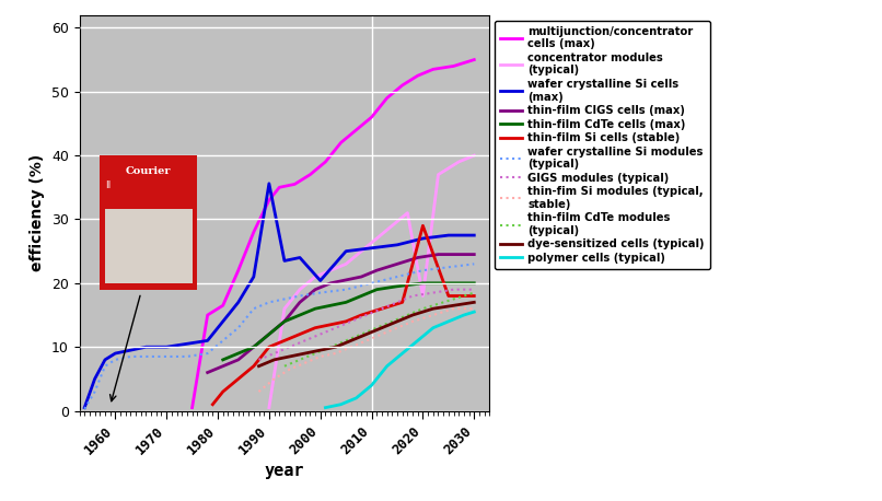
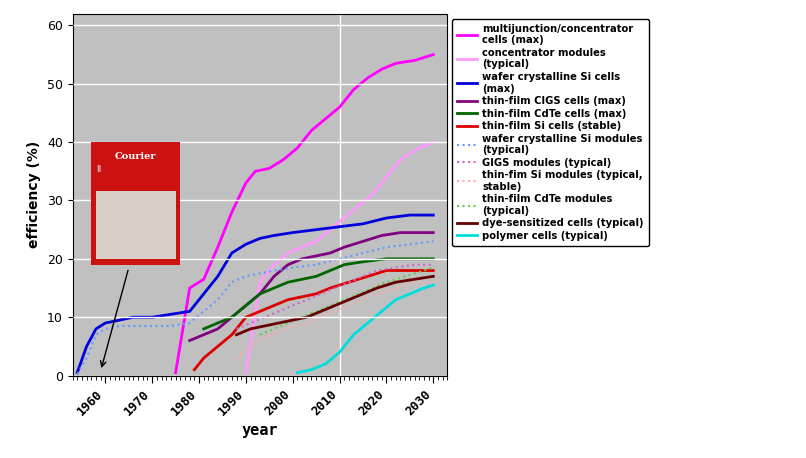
wafer crystalline Si cells (max)/1990: 35.6 -> 22.5
wafer crystalline Si cells (max)/2000: 20.4 -> 24.5
concentrator modules (typical)/2020: 18.0 -> 34.0
thin-film Si cells (stable)/2020: 29.0 -> 18.0
